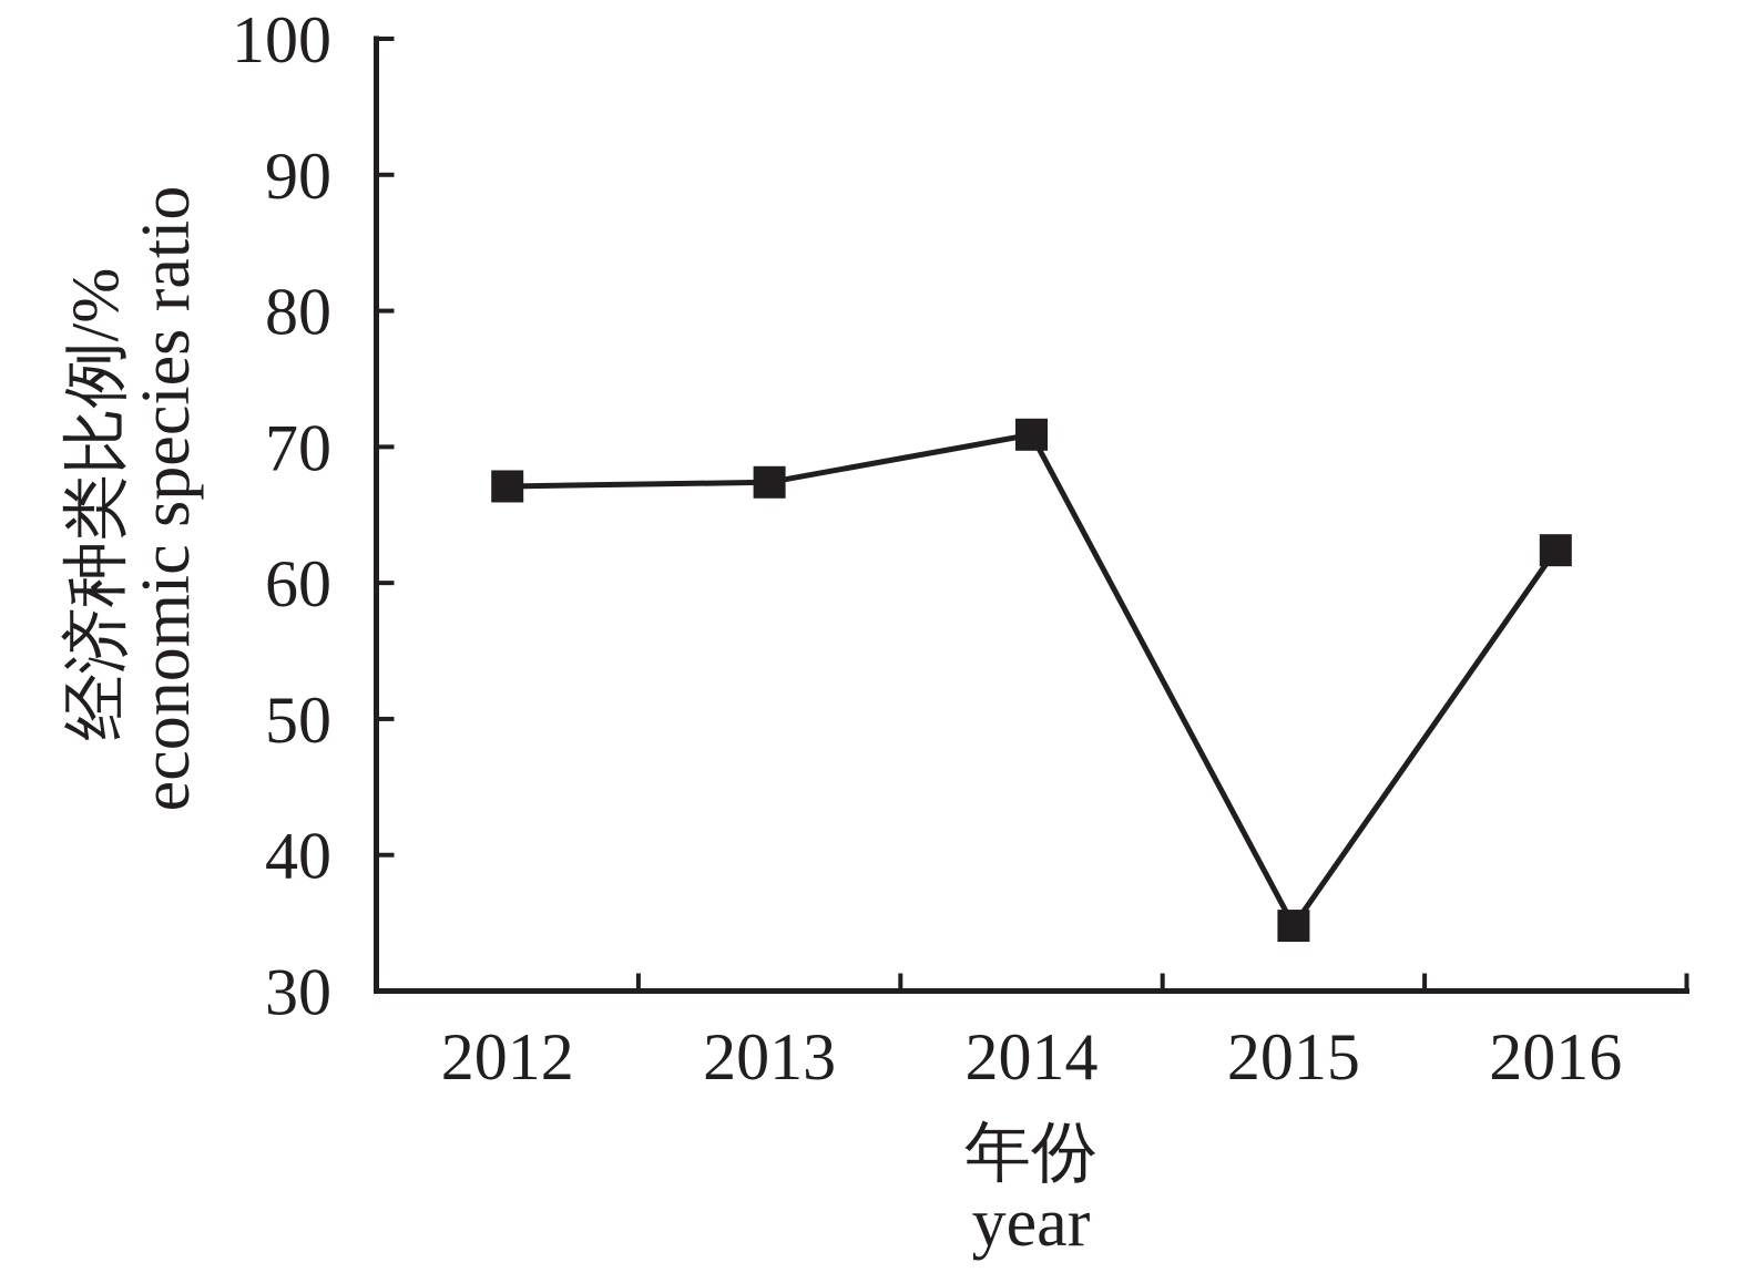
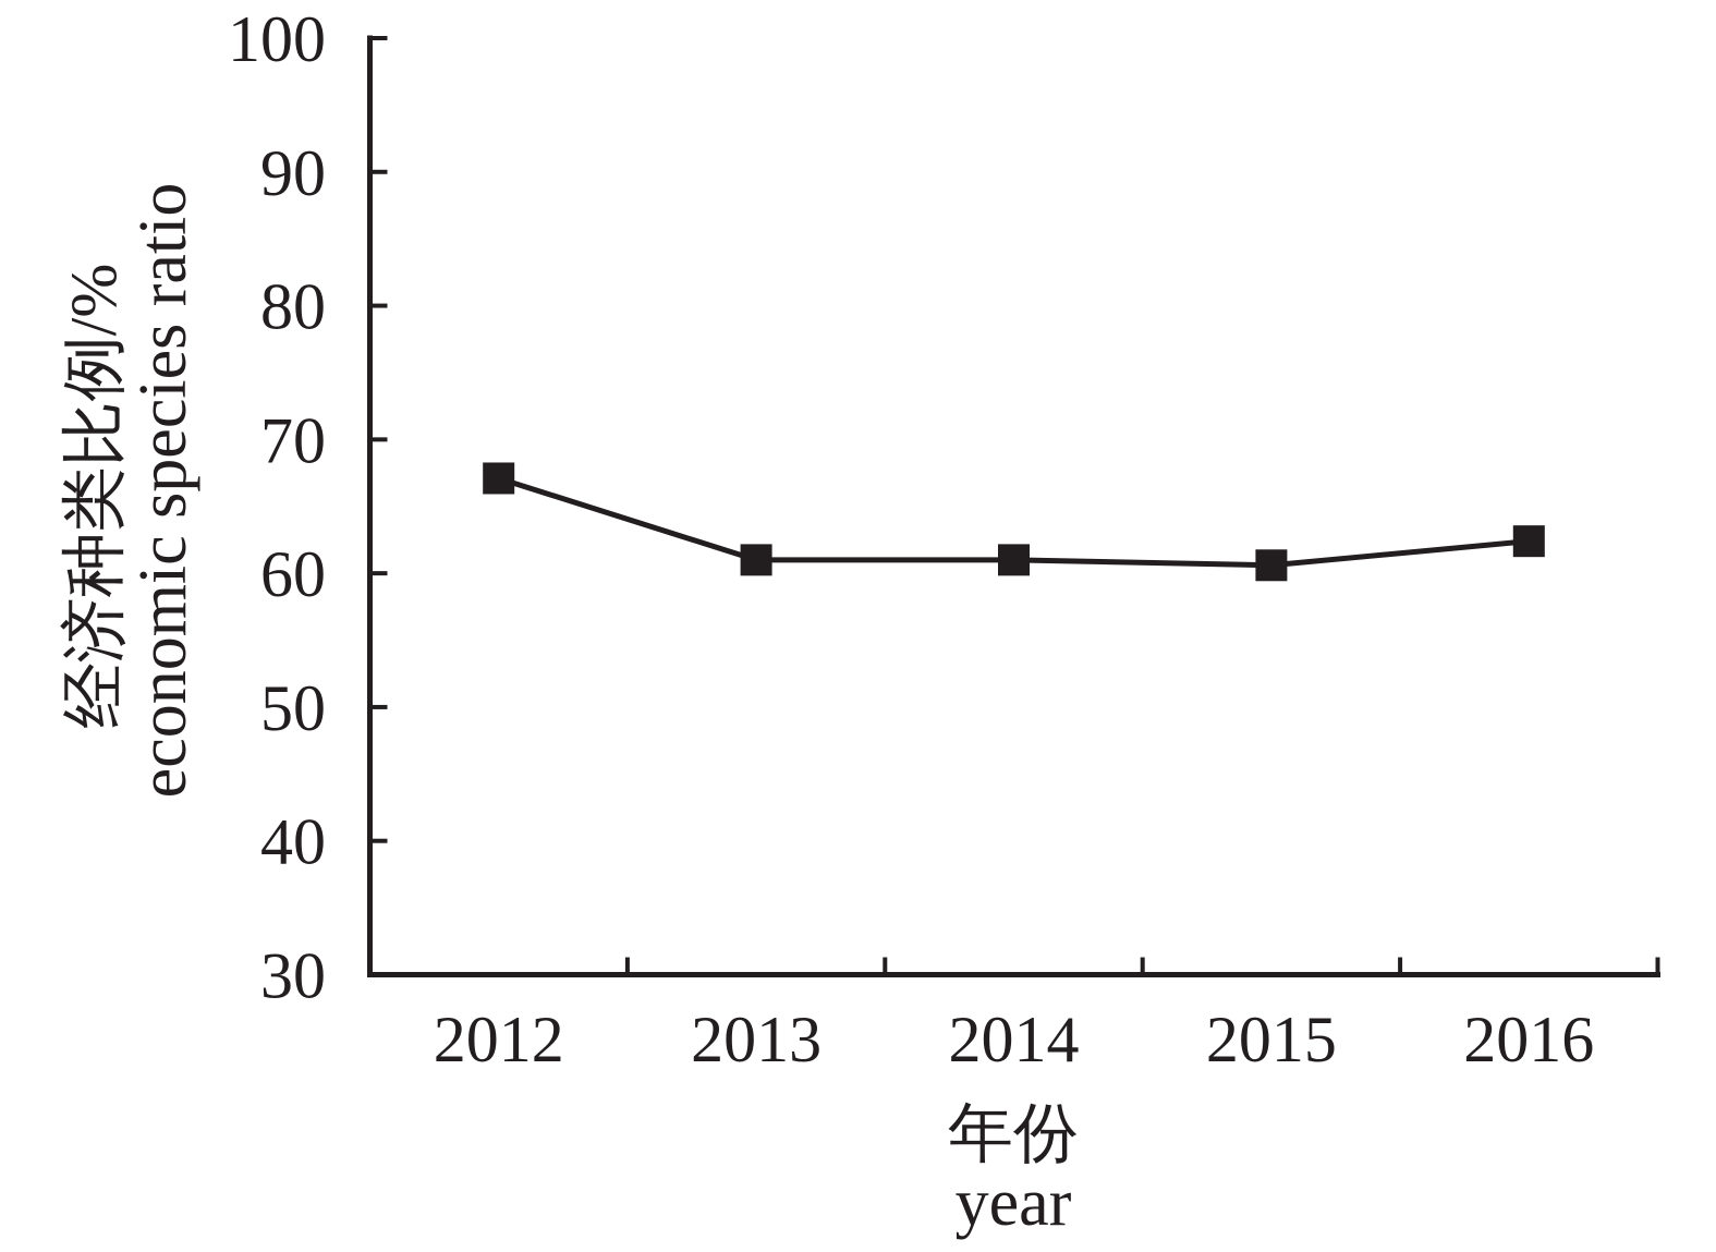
2013: 67.4 -> 61.0
2014: 70.9 -> 61.0
2015: 34.8 -> 60.6
